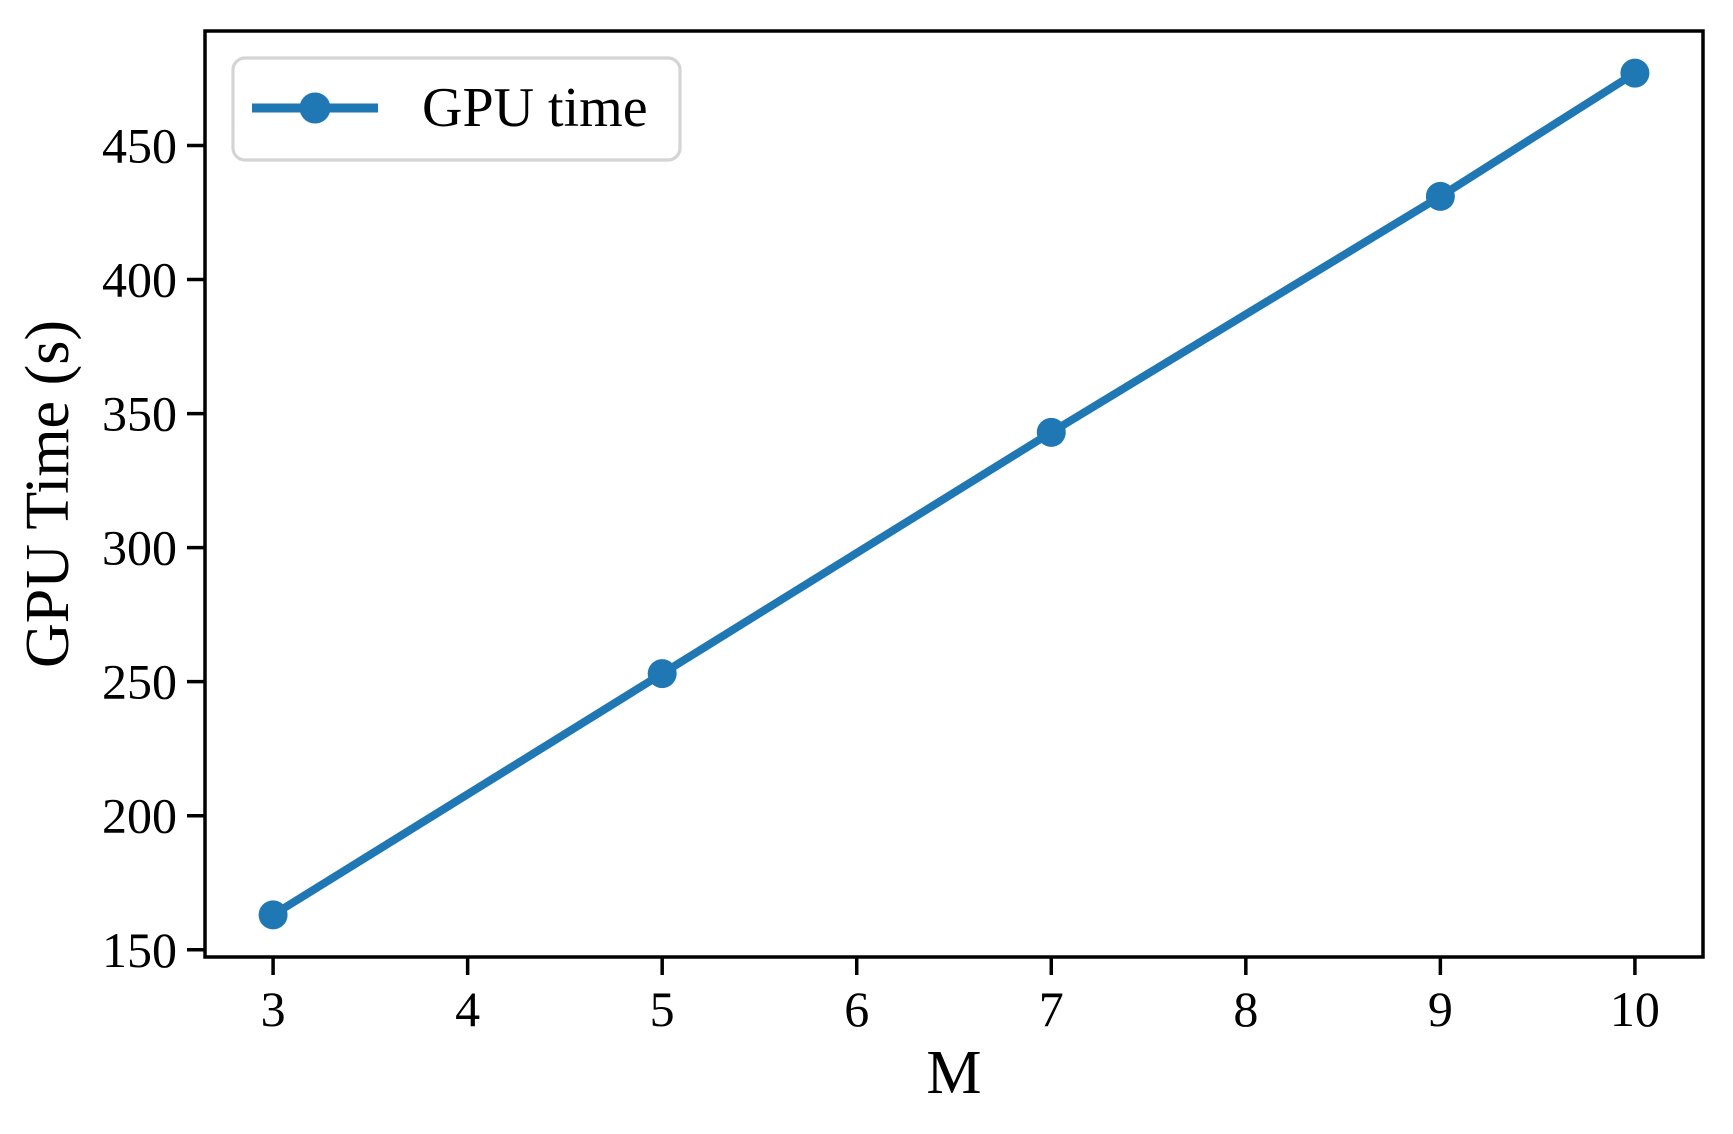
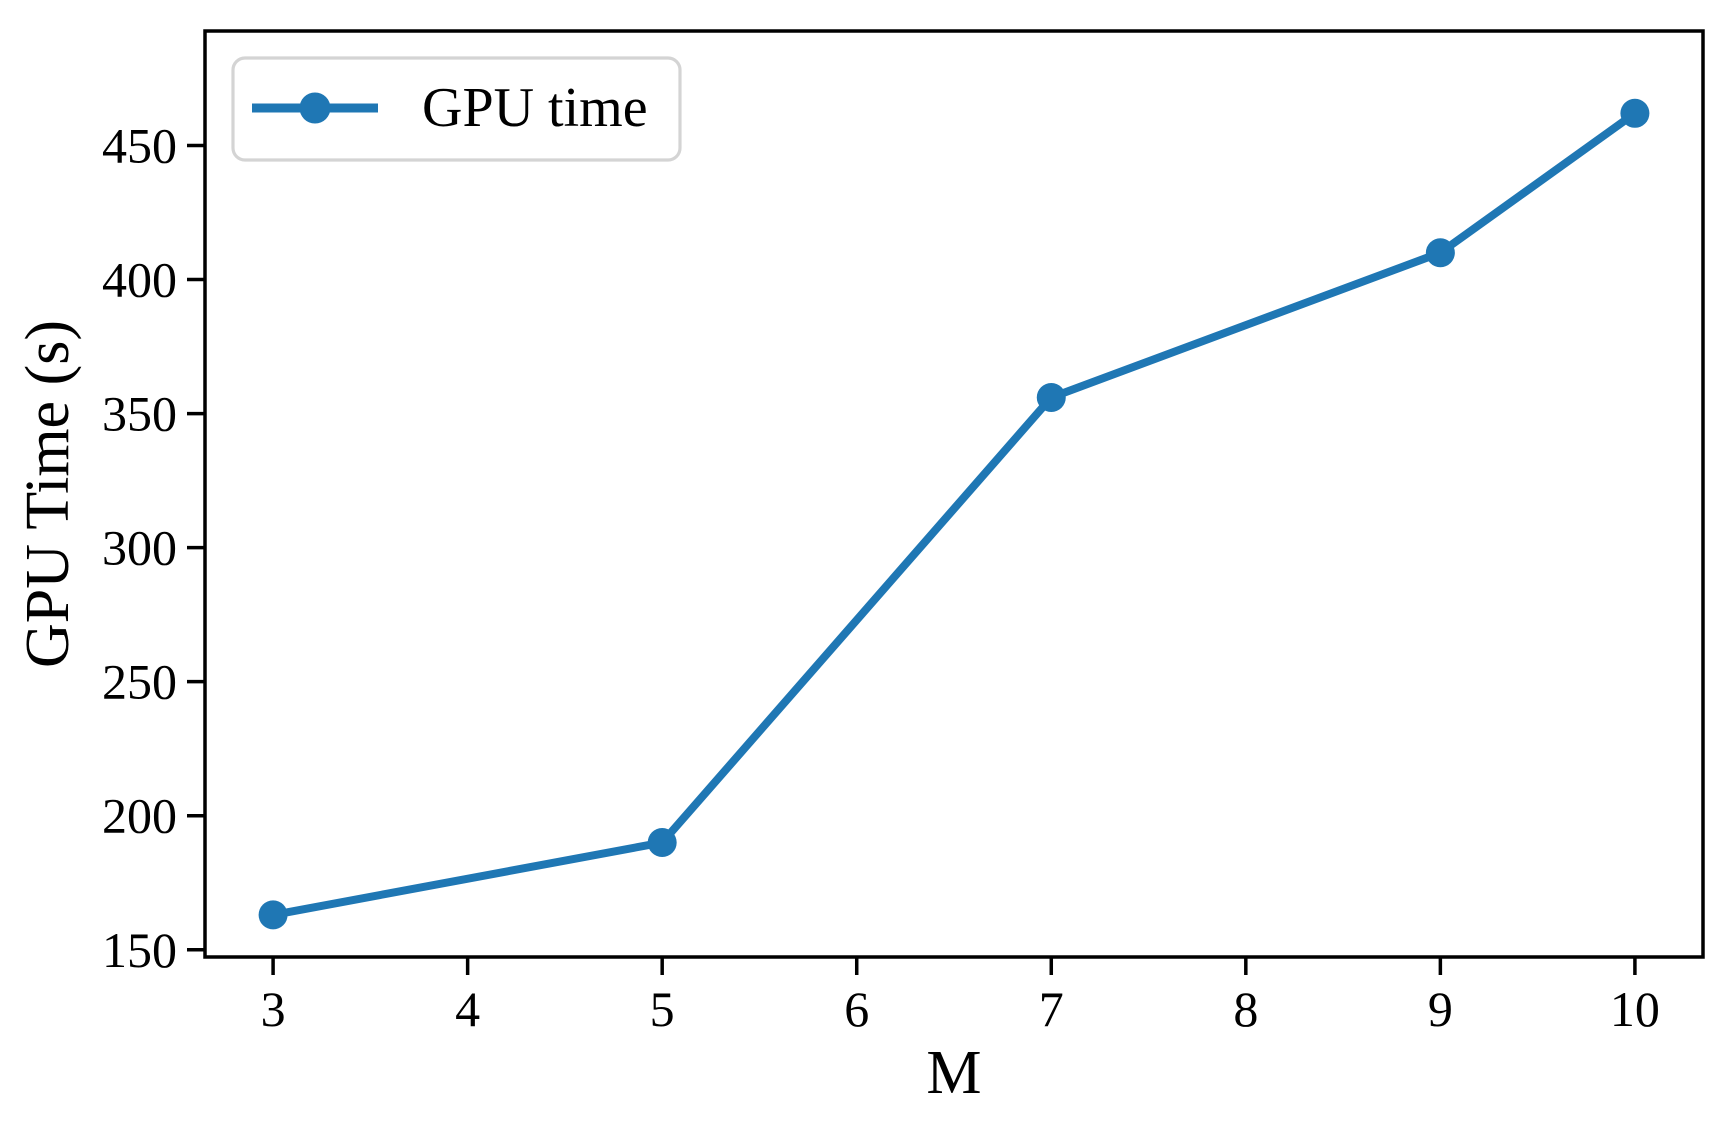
5: 253 -> 190
7: 343 -> 356
9: 431 -> 410
10: 477 -> 462
